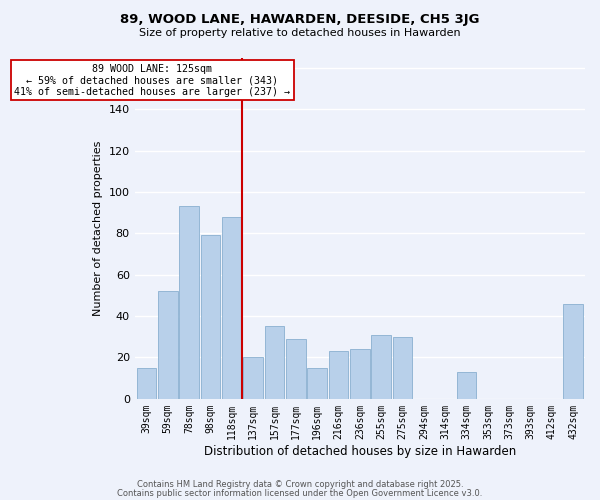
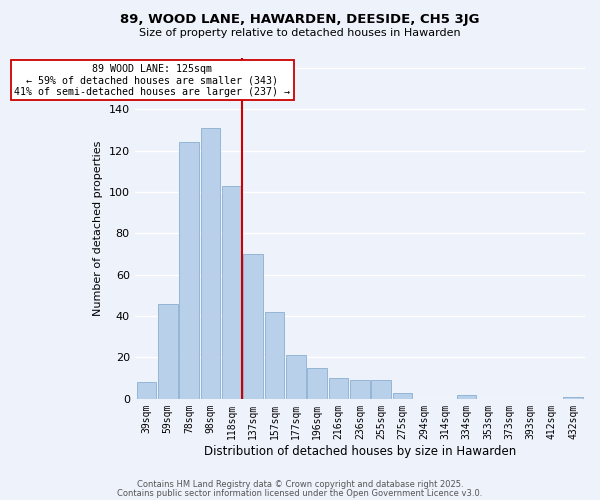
39sqm: 15 -> 8
59sqm: 52 -> 46
78sqm: 93 -> 124
98sqm: 79 -> 131
118sqm: 88 -> 103
137sqm: 20 -> 70
157sqm: 35 -> 42
177sqm: 29 -> 21
216sqm: 23 -> 10
236sqm: 24 -> 9
255sqm: 31 -> 9
275sqm: 30 -> 3
334sqm: 13 -> 2
432sqm: 46 -> 1
